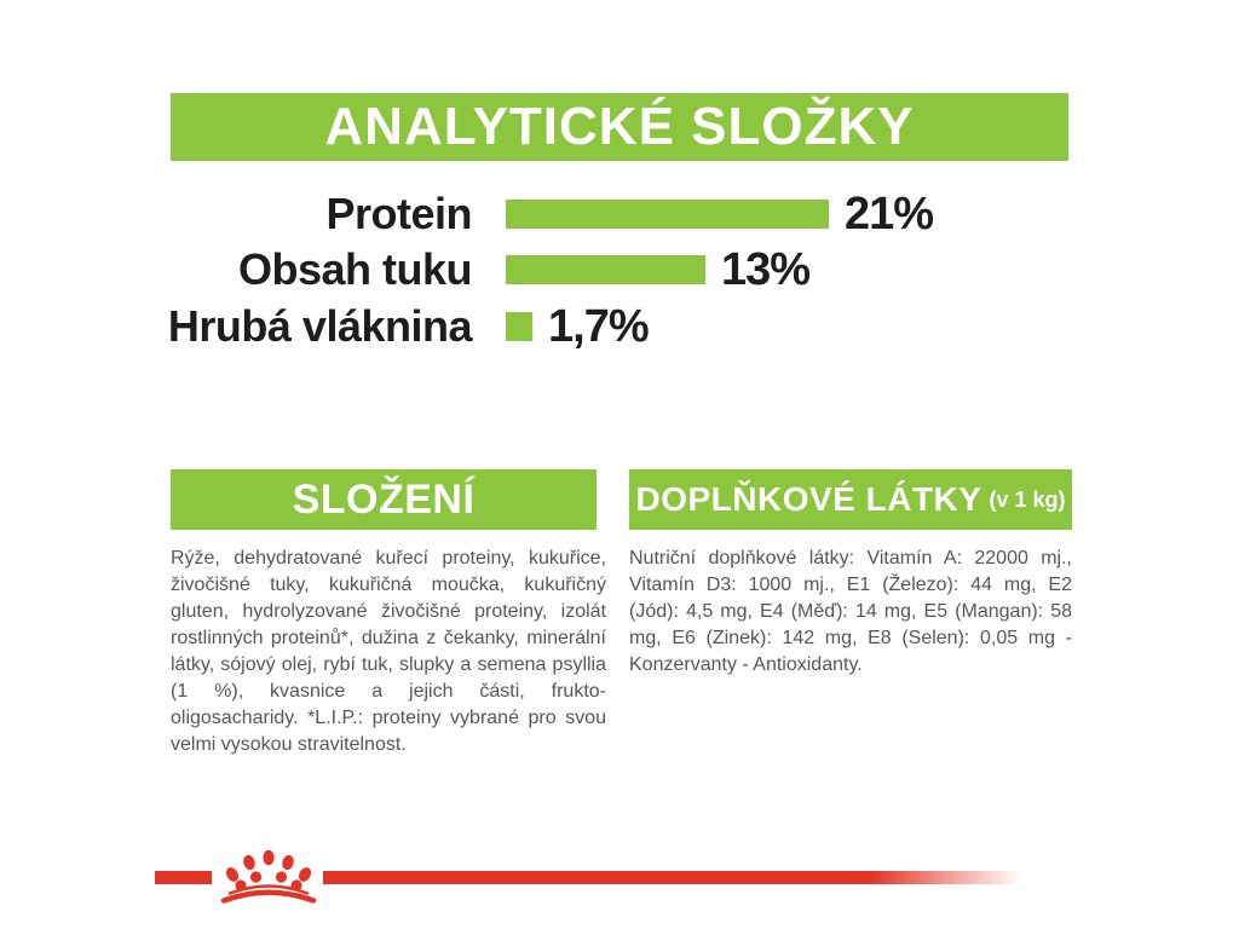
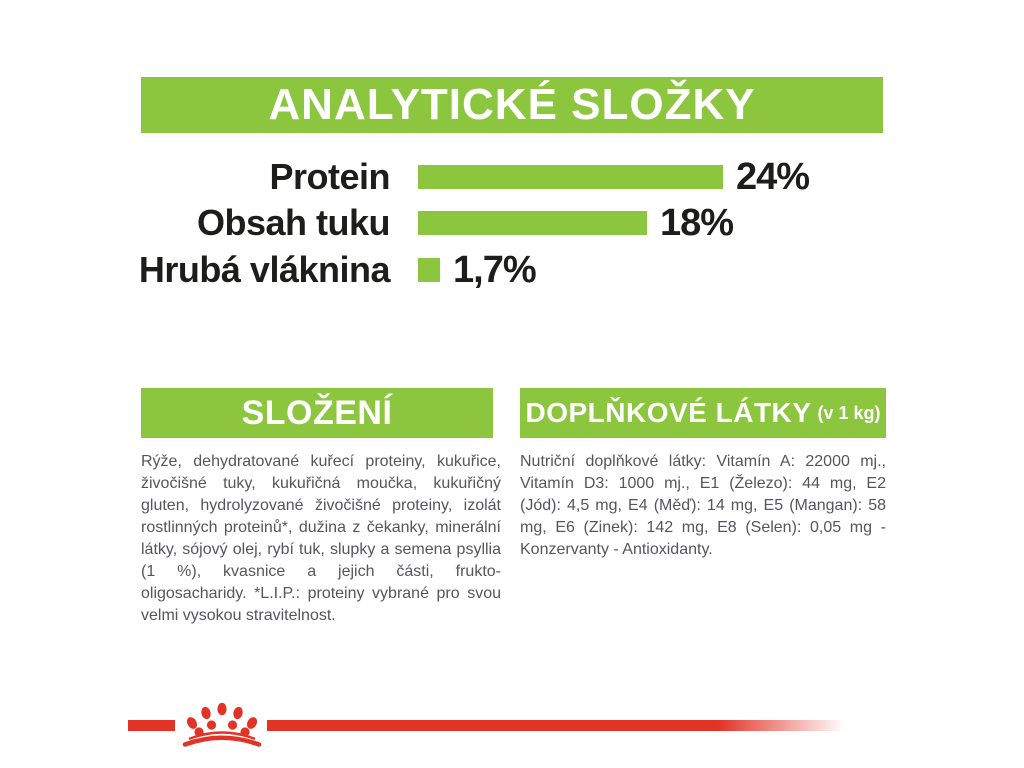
Protein: 21% -> 24%
Obsah tuku: 13% -> 18%
